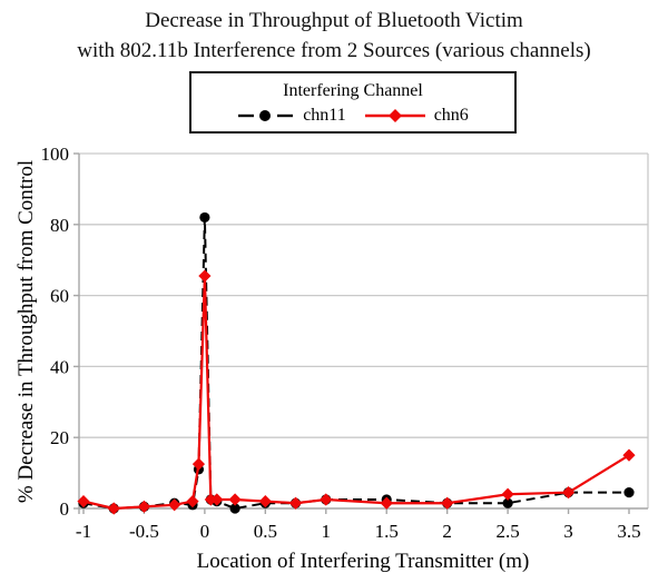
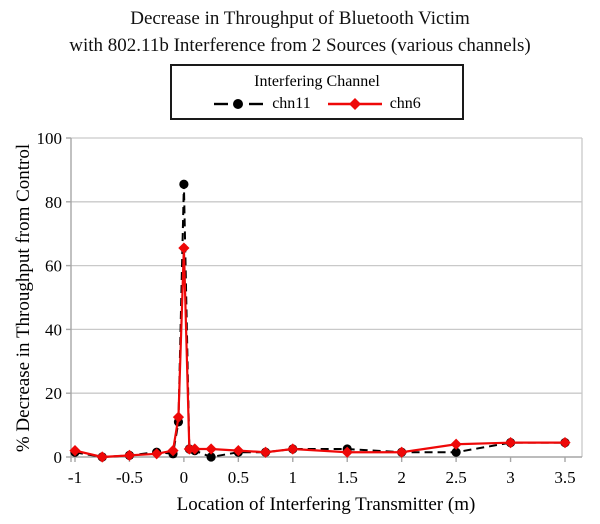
chn11/0: 82 -> 86
chn6/3.5: 15 -> 4
